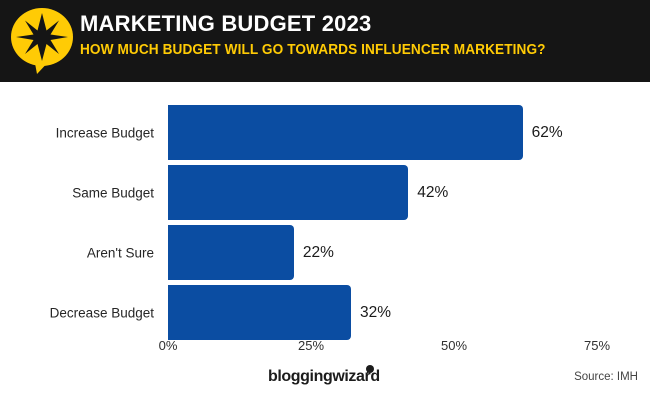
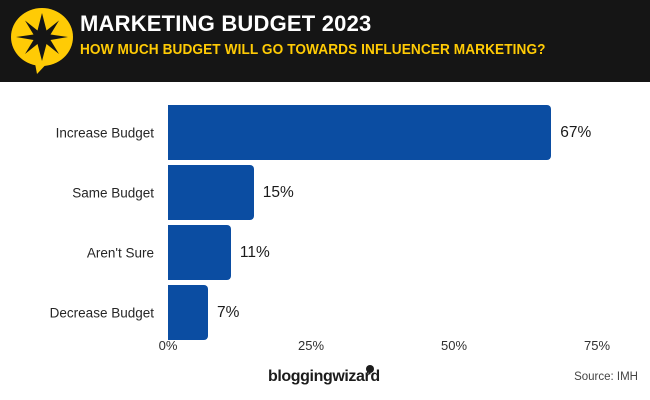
Increase Budget: 62% -> 67%
Same Budget: 42% -> 15%
Aren't Sure: 22% -> 11%
Decrease Budget: 32% -> 7%
